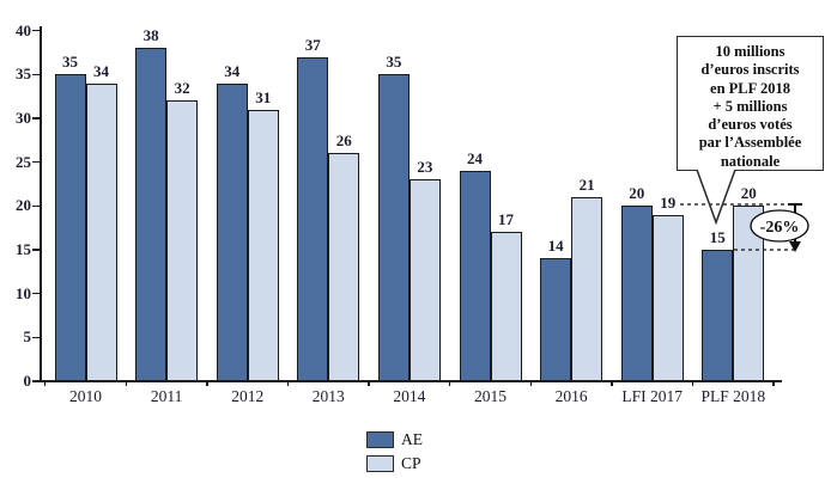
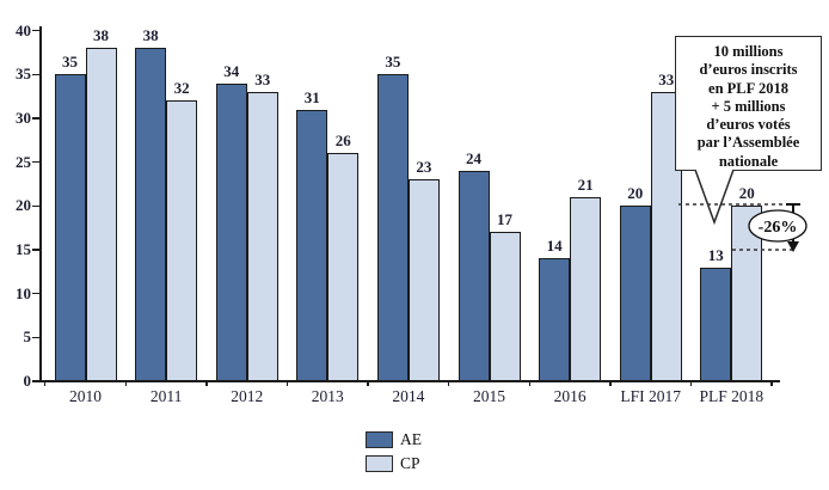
CP/2010: 34 -> 38
CP/2012: 31 -> 33
AE/2013: 37 -> 31
CP/LFI 2017: 19 -> 33
AE/PLF 2018: 15 -> 13
